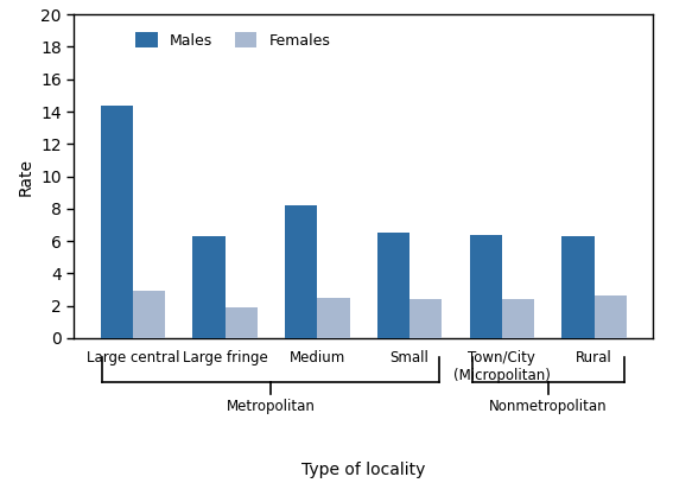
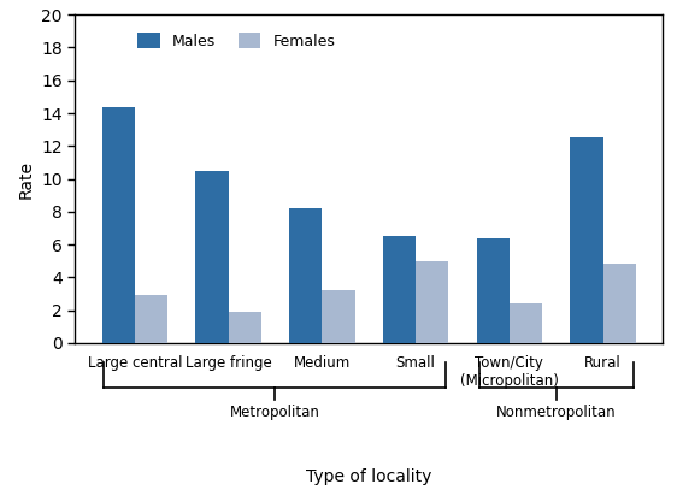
Males/Large fringe: 6.3 -> 10.5
Females/Medium: 2.5 -> 3.2
Females/Small: 2.4 -> 5.0
Males/Rural: 6.3 -> 12.5
Females/Rural: 2.6 -> 4.8
